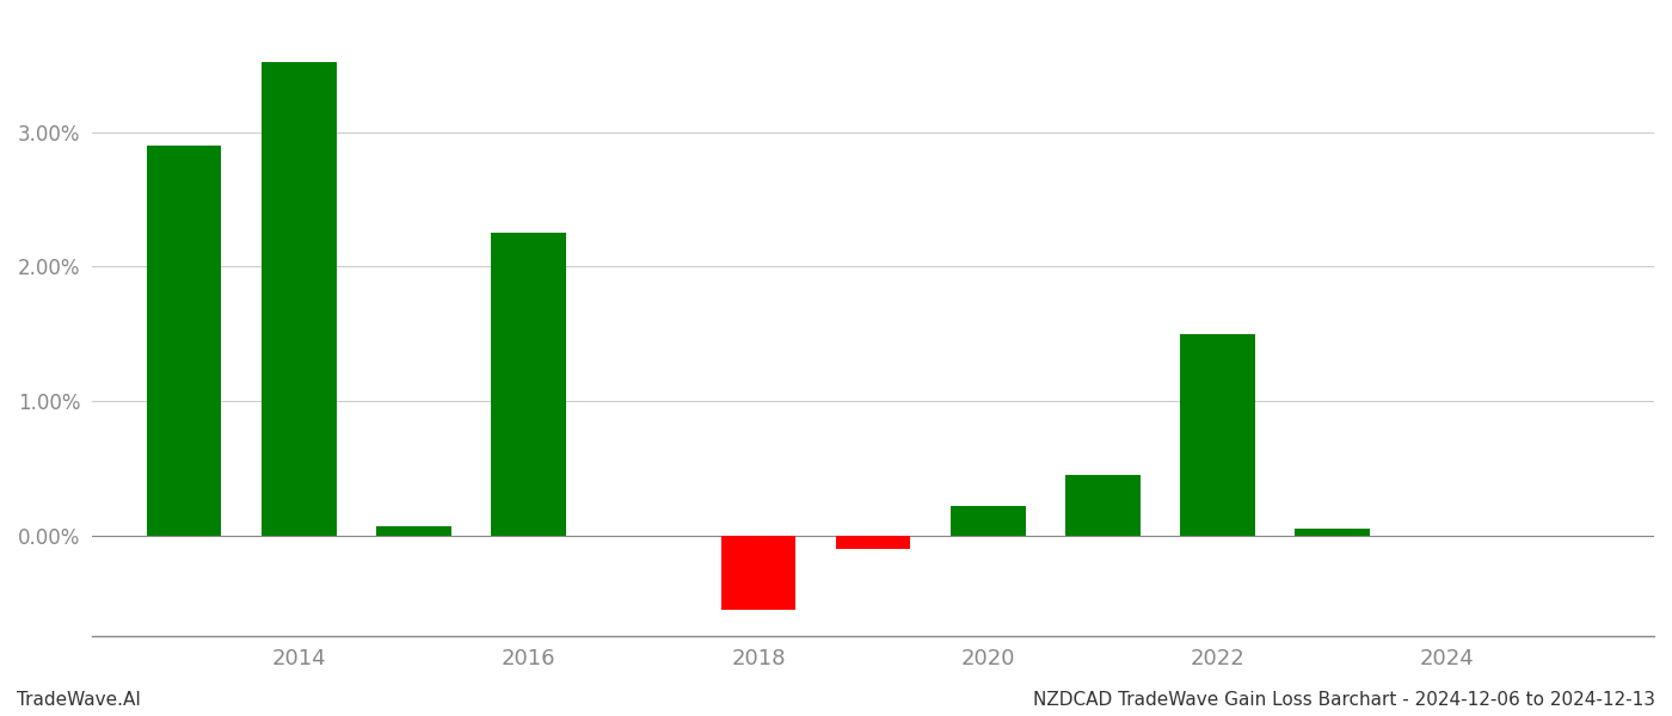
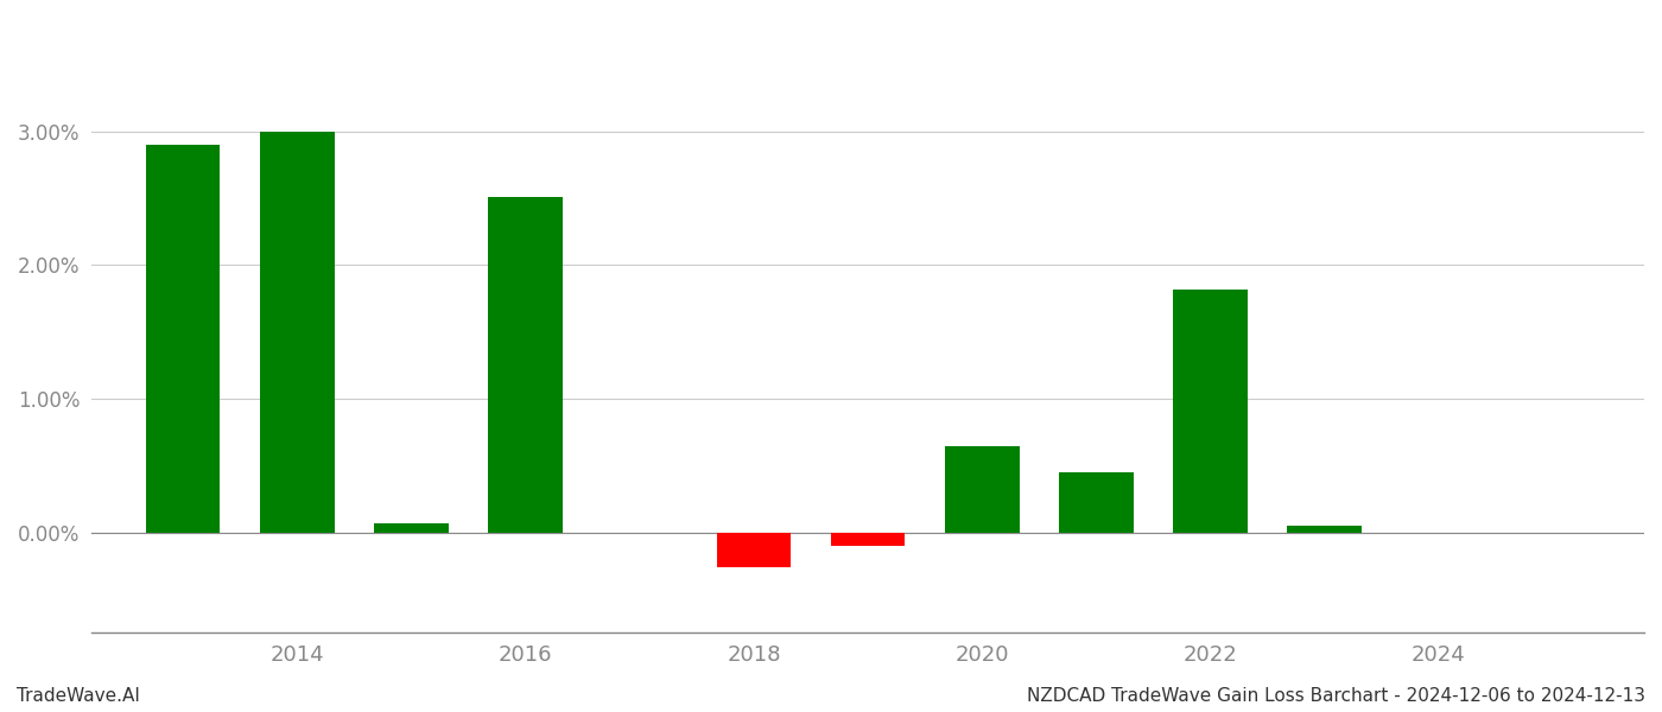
2014: 3.52% -> 3.00%
2016: 2.25% -> 2.51%
2018: -0.55% -> -0.26%
2020: 0.22% -> 0.65%
2022: 1.50% -> 1.82%
